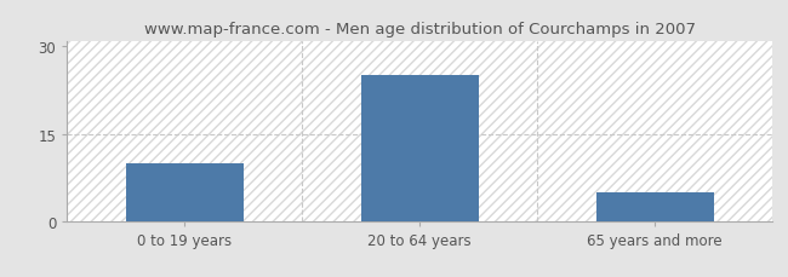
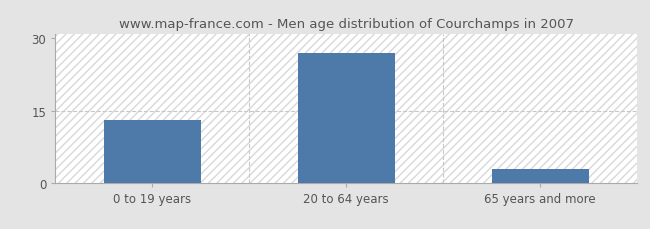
0 to 19 years: 10 -> 13
20 to 64 years: 25 -> 27
65 years and more: 5 -> 3
